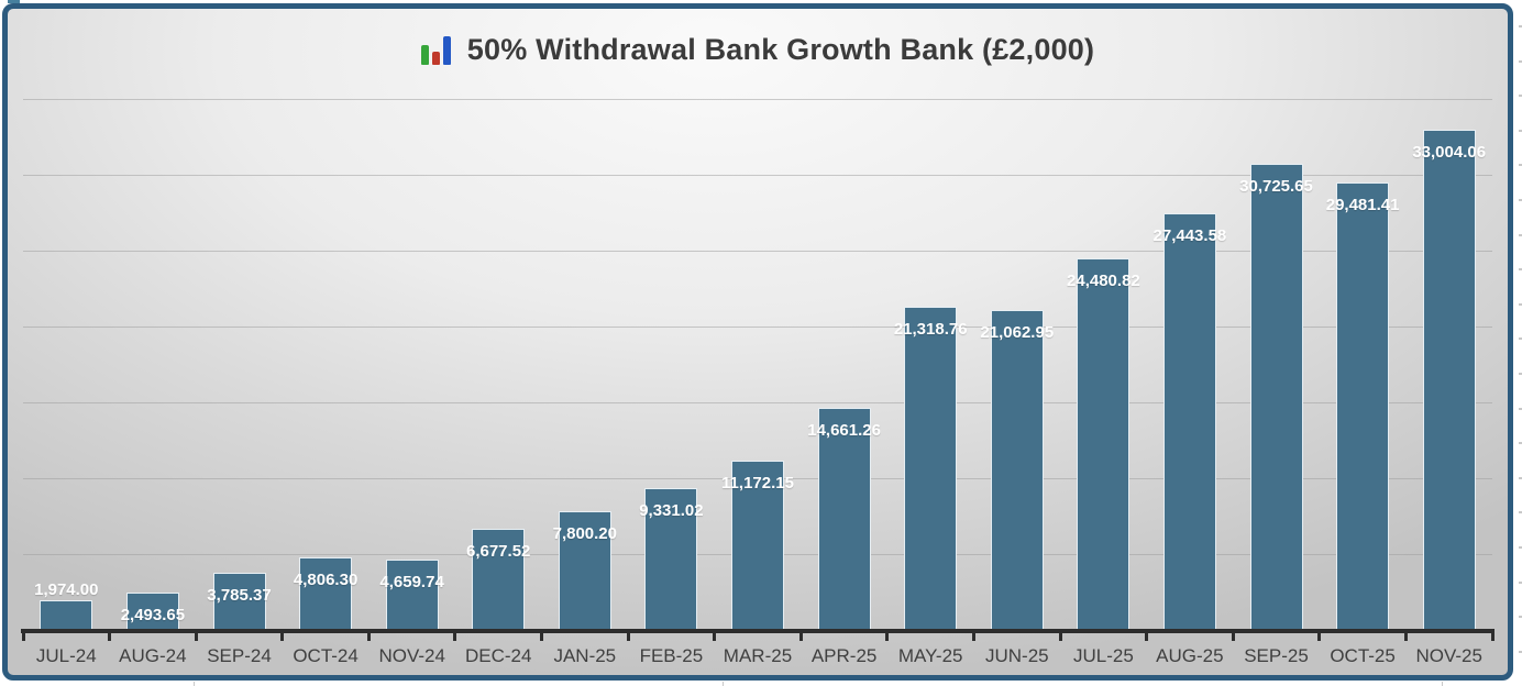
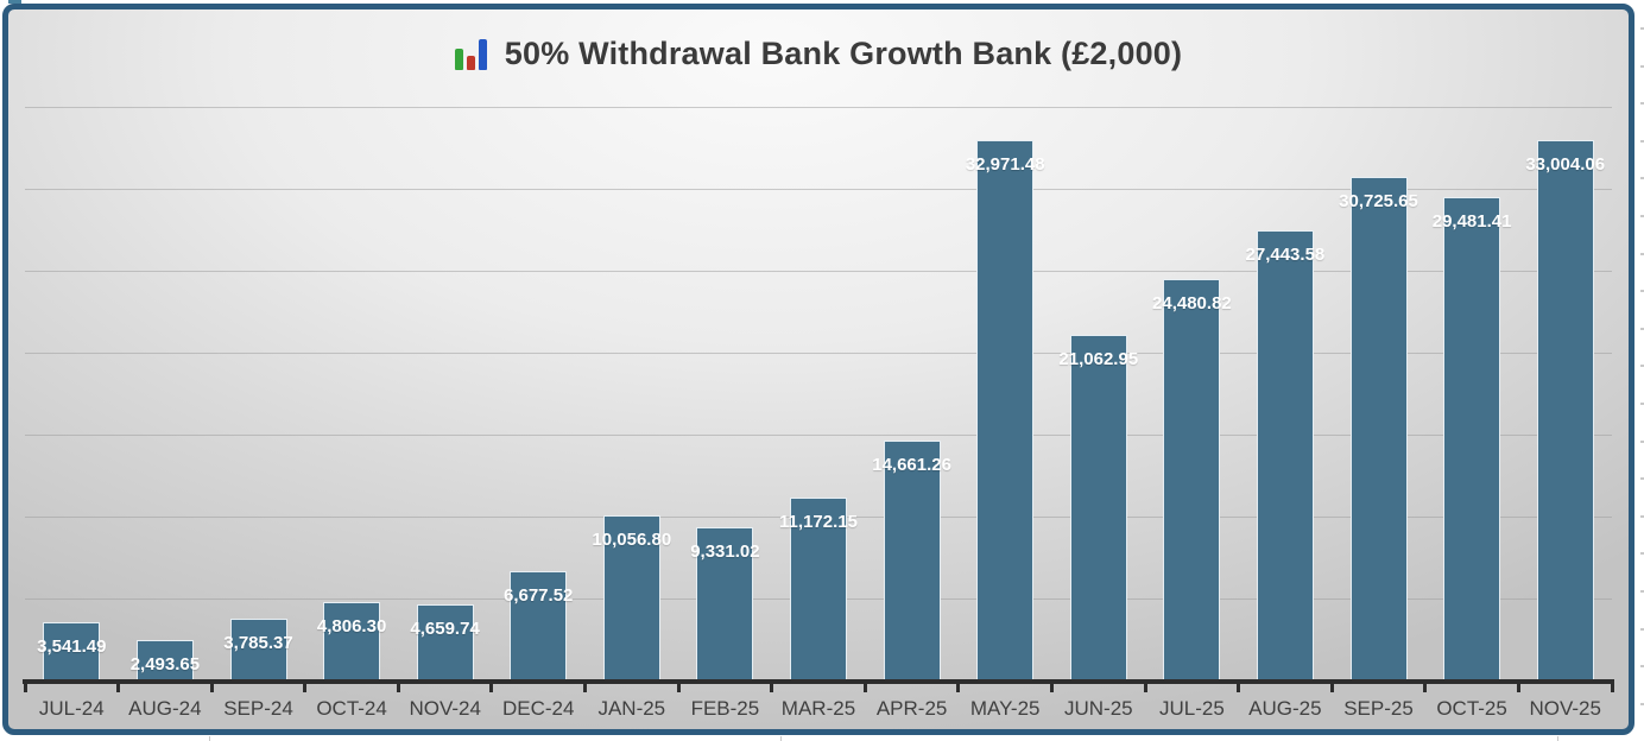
JUL-24: 1,974.00 -> 3,541.49
JAN-25: 7,800.20 -> 10,056.80
MAY-25: 21,318.76 -> 32,971.48
